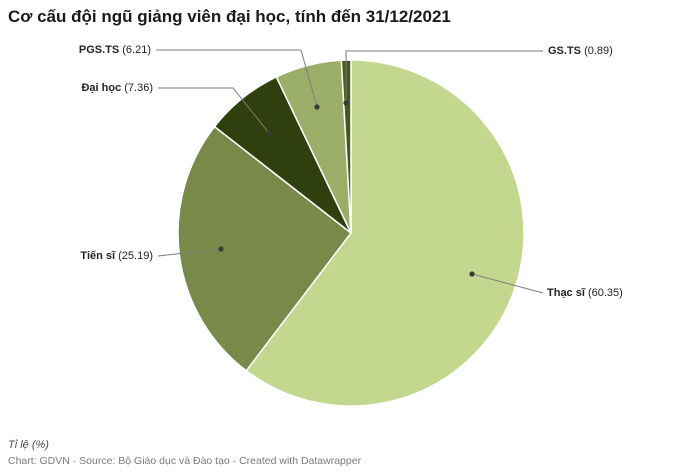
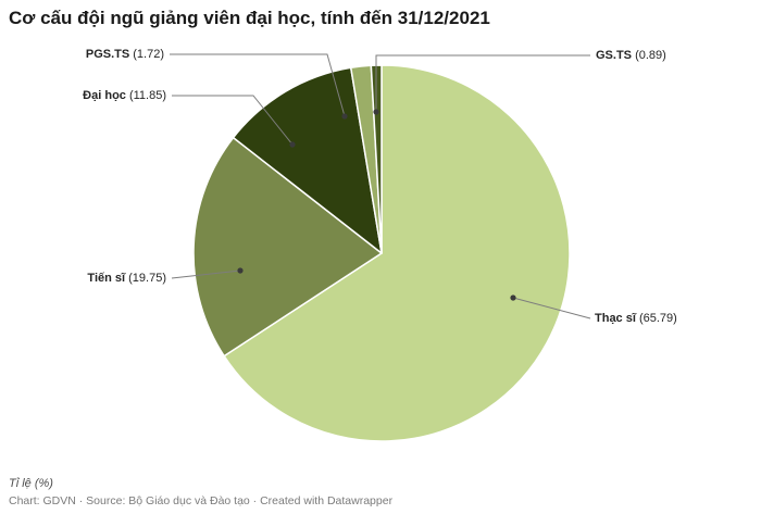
Thạc sĩ: 60.35 -> 65.79
Tiến sĩ: 25.19 -> 19.75
Đại học: 7.36 -> 11.85
PGS.TS: 6.21 -> 1.72
